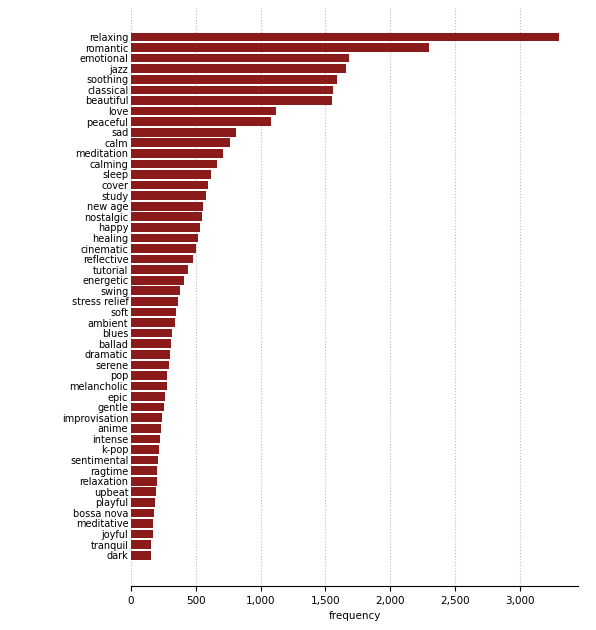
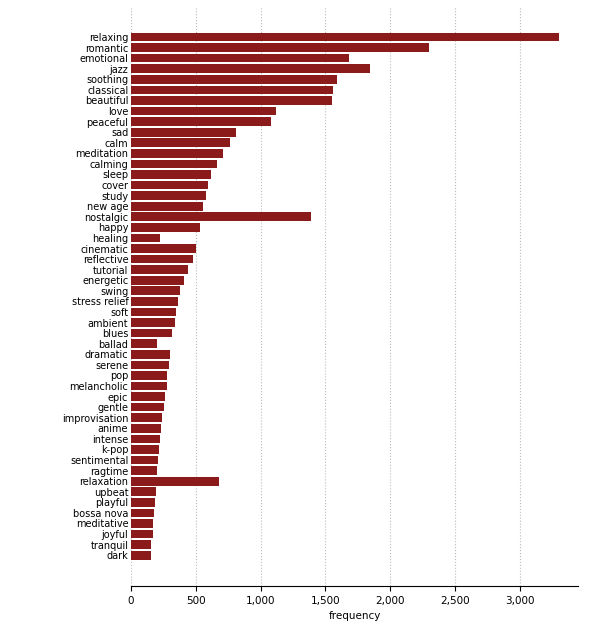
jazz: 1,660 -> 1,840
nostalgic: 540 -> 1,390
healing: 520 -> 220
ballad: 300 -> 200
relaxation: 200 -> 680
